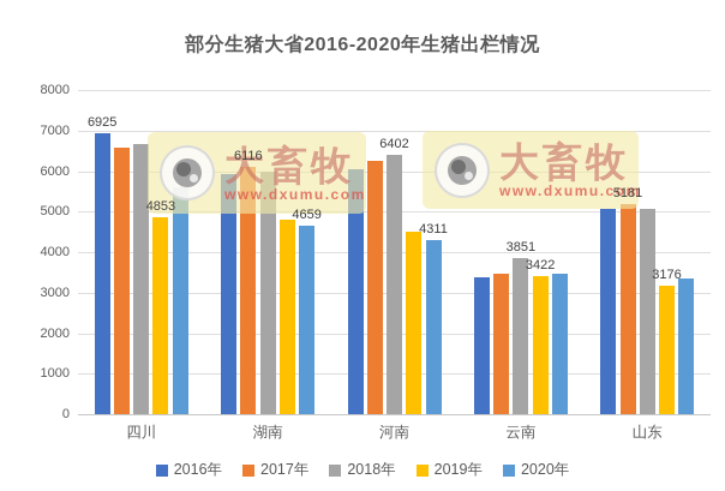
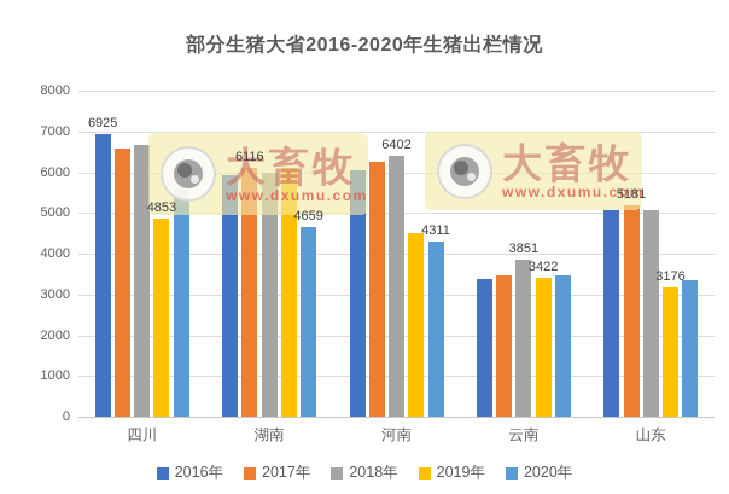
2019年/湖南: 4800 -> 6100
